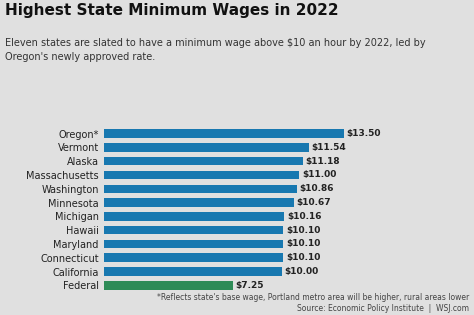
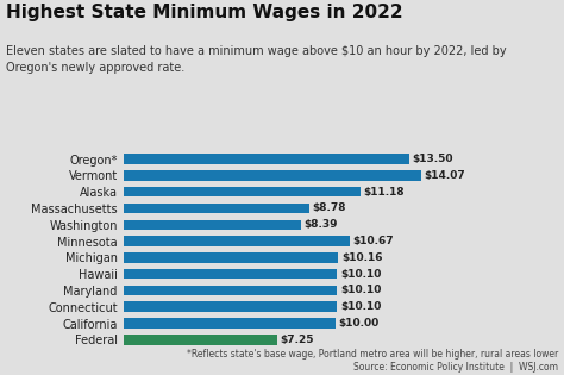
Vermont: $11.54 -> $14.07
Massachusetts: $11.00 -> $8.78
Washington: $10.86 -> $8.39
